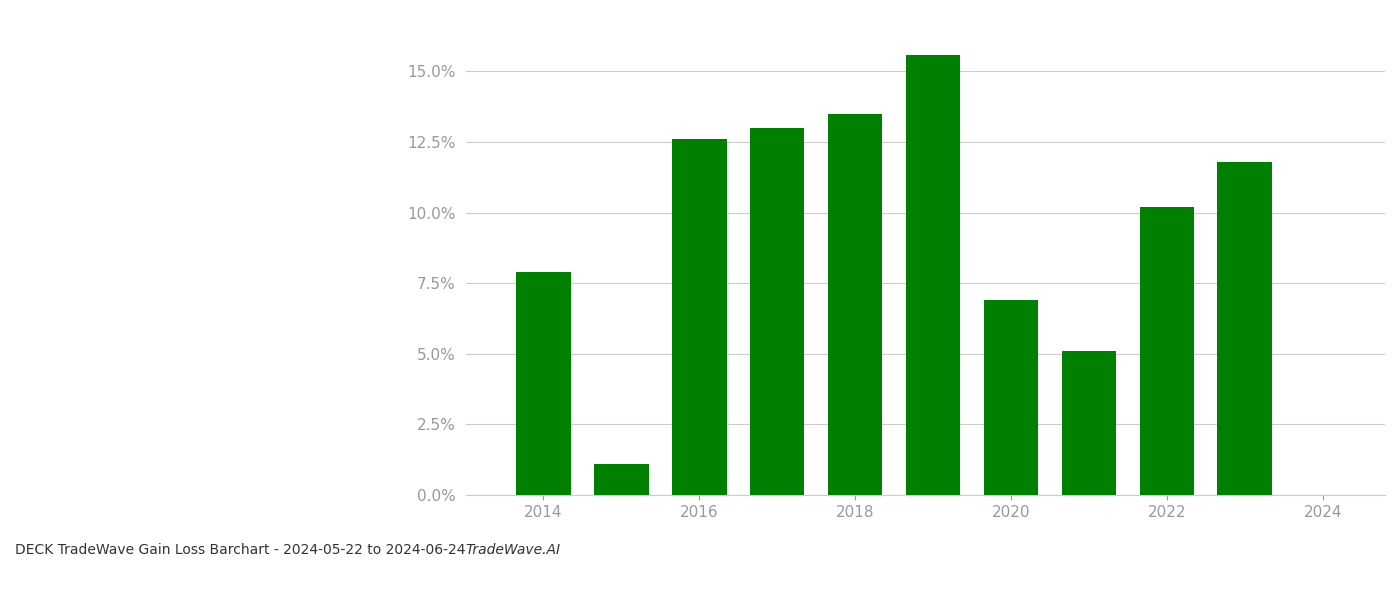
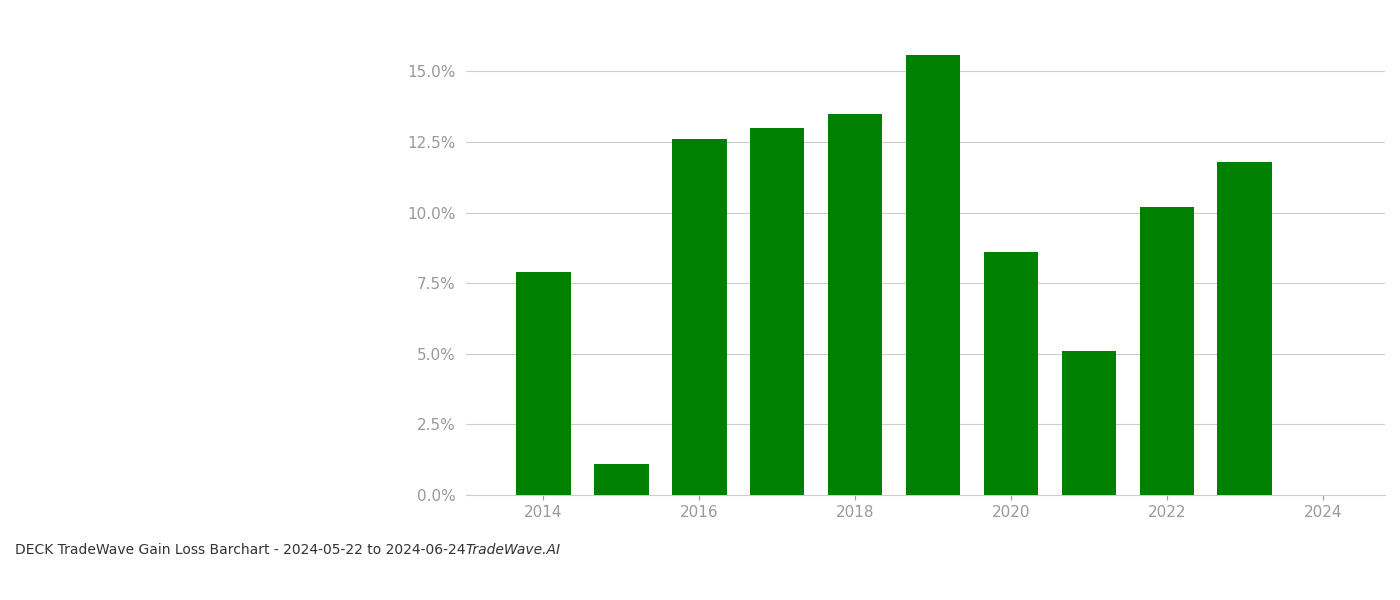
2020: 6.9% -> 8.6%
